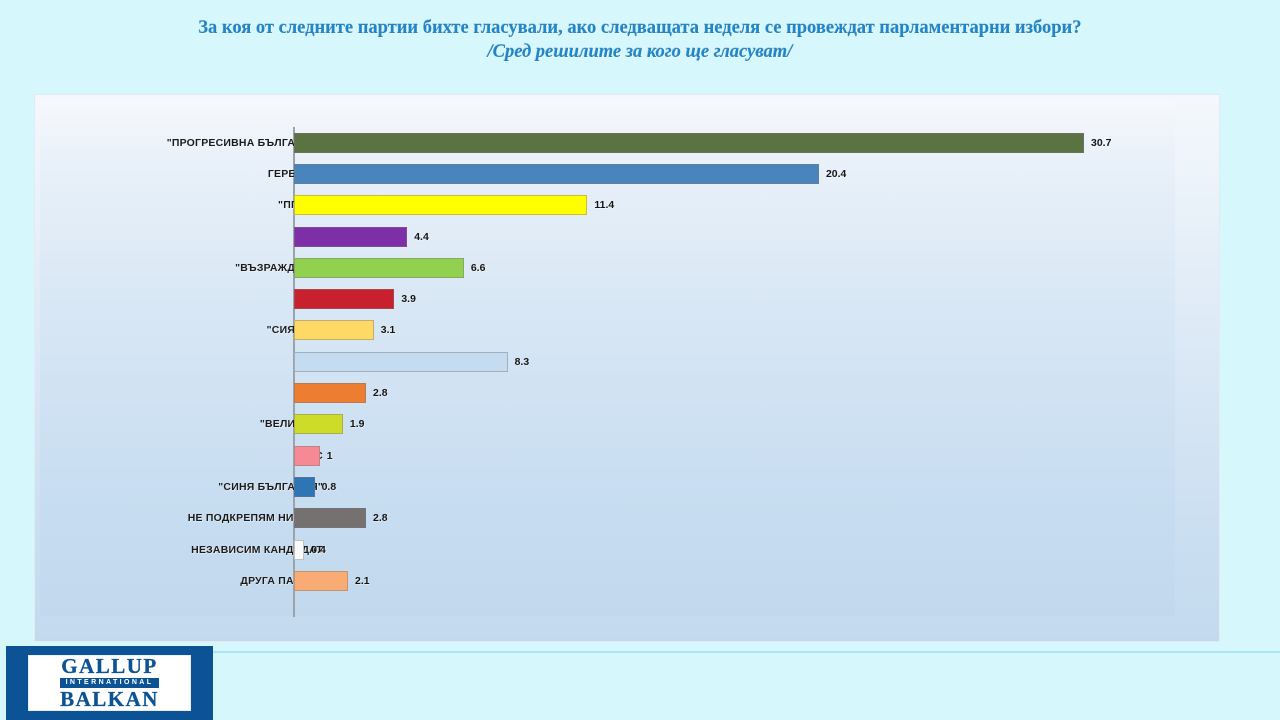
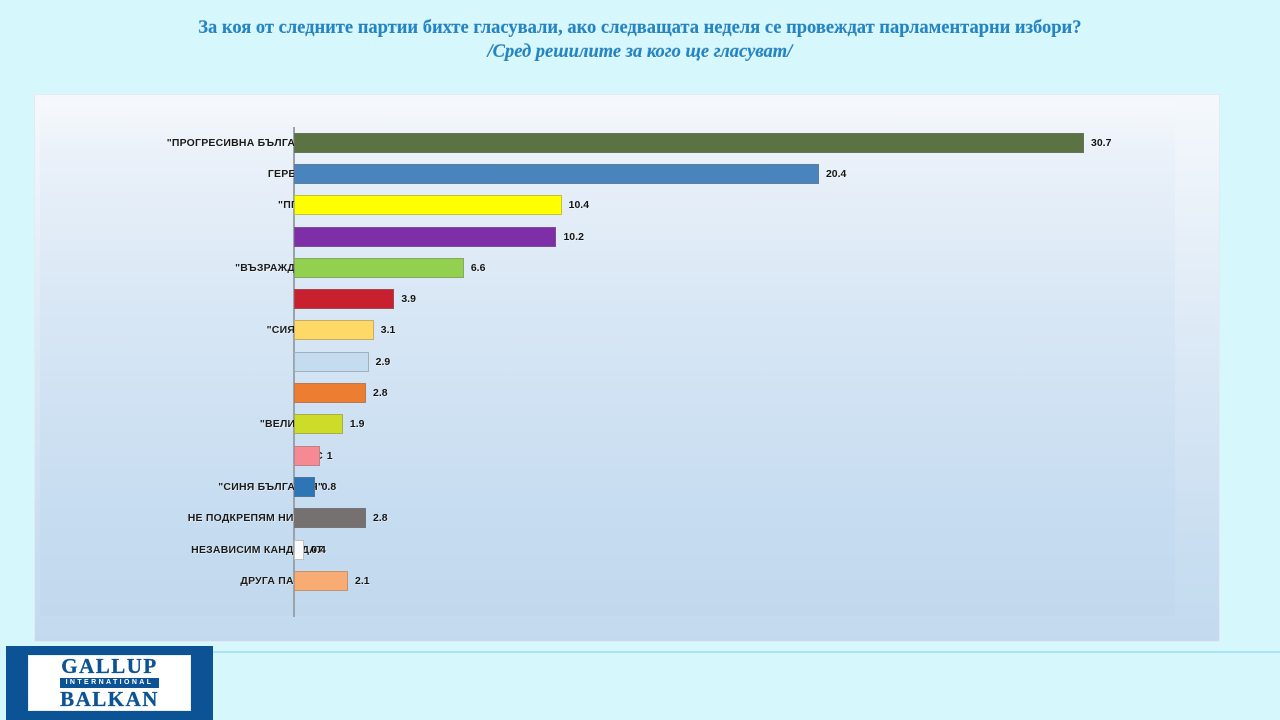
"ПП-ДБ": 11.4 -> 10.4
ДПС: 4.4 -> 10.2
ИТН: 8.3 -> 2.9
